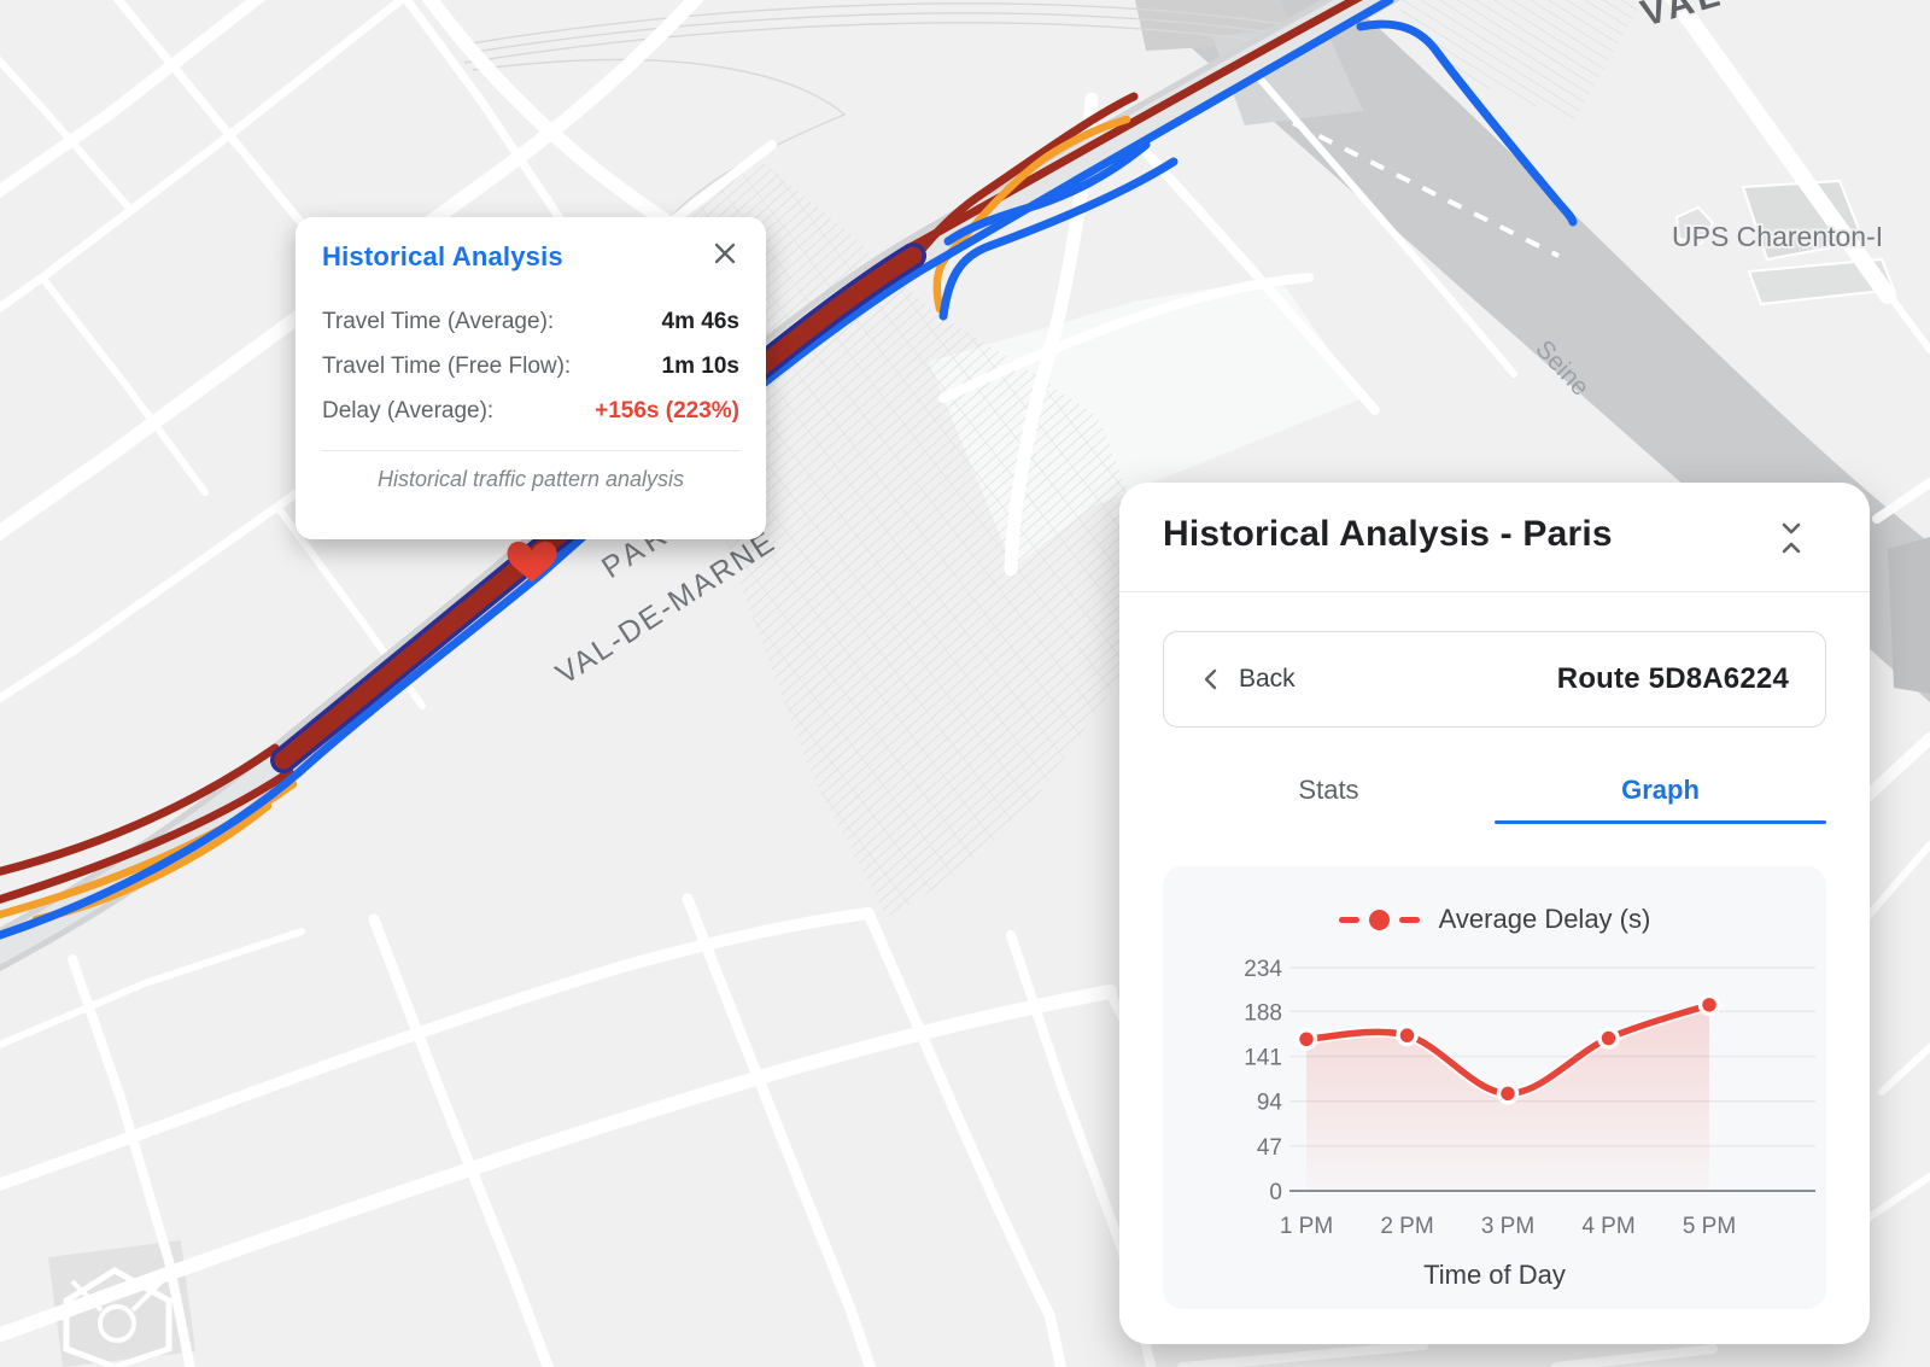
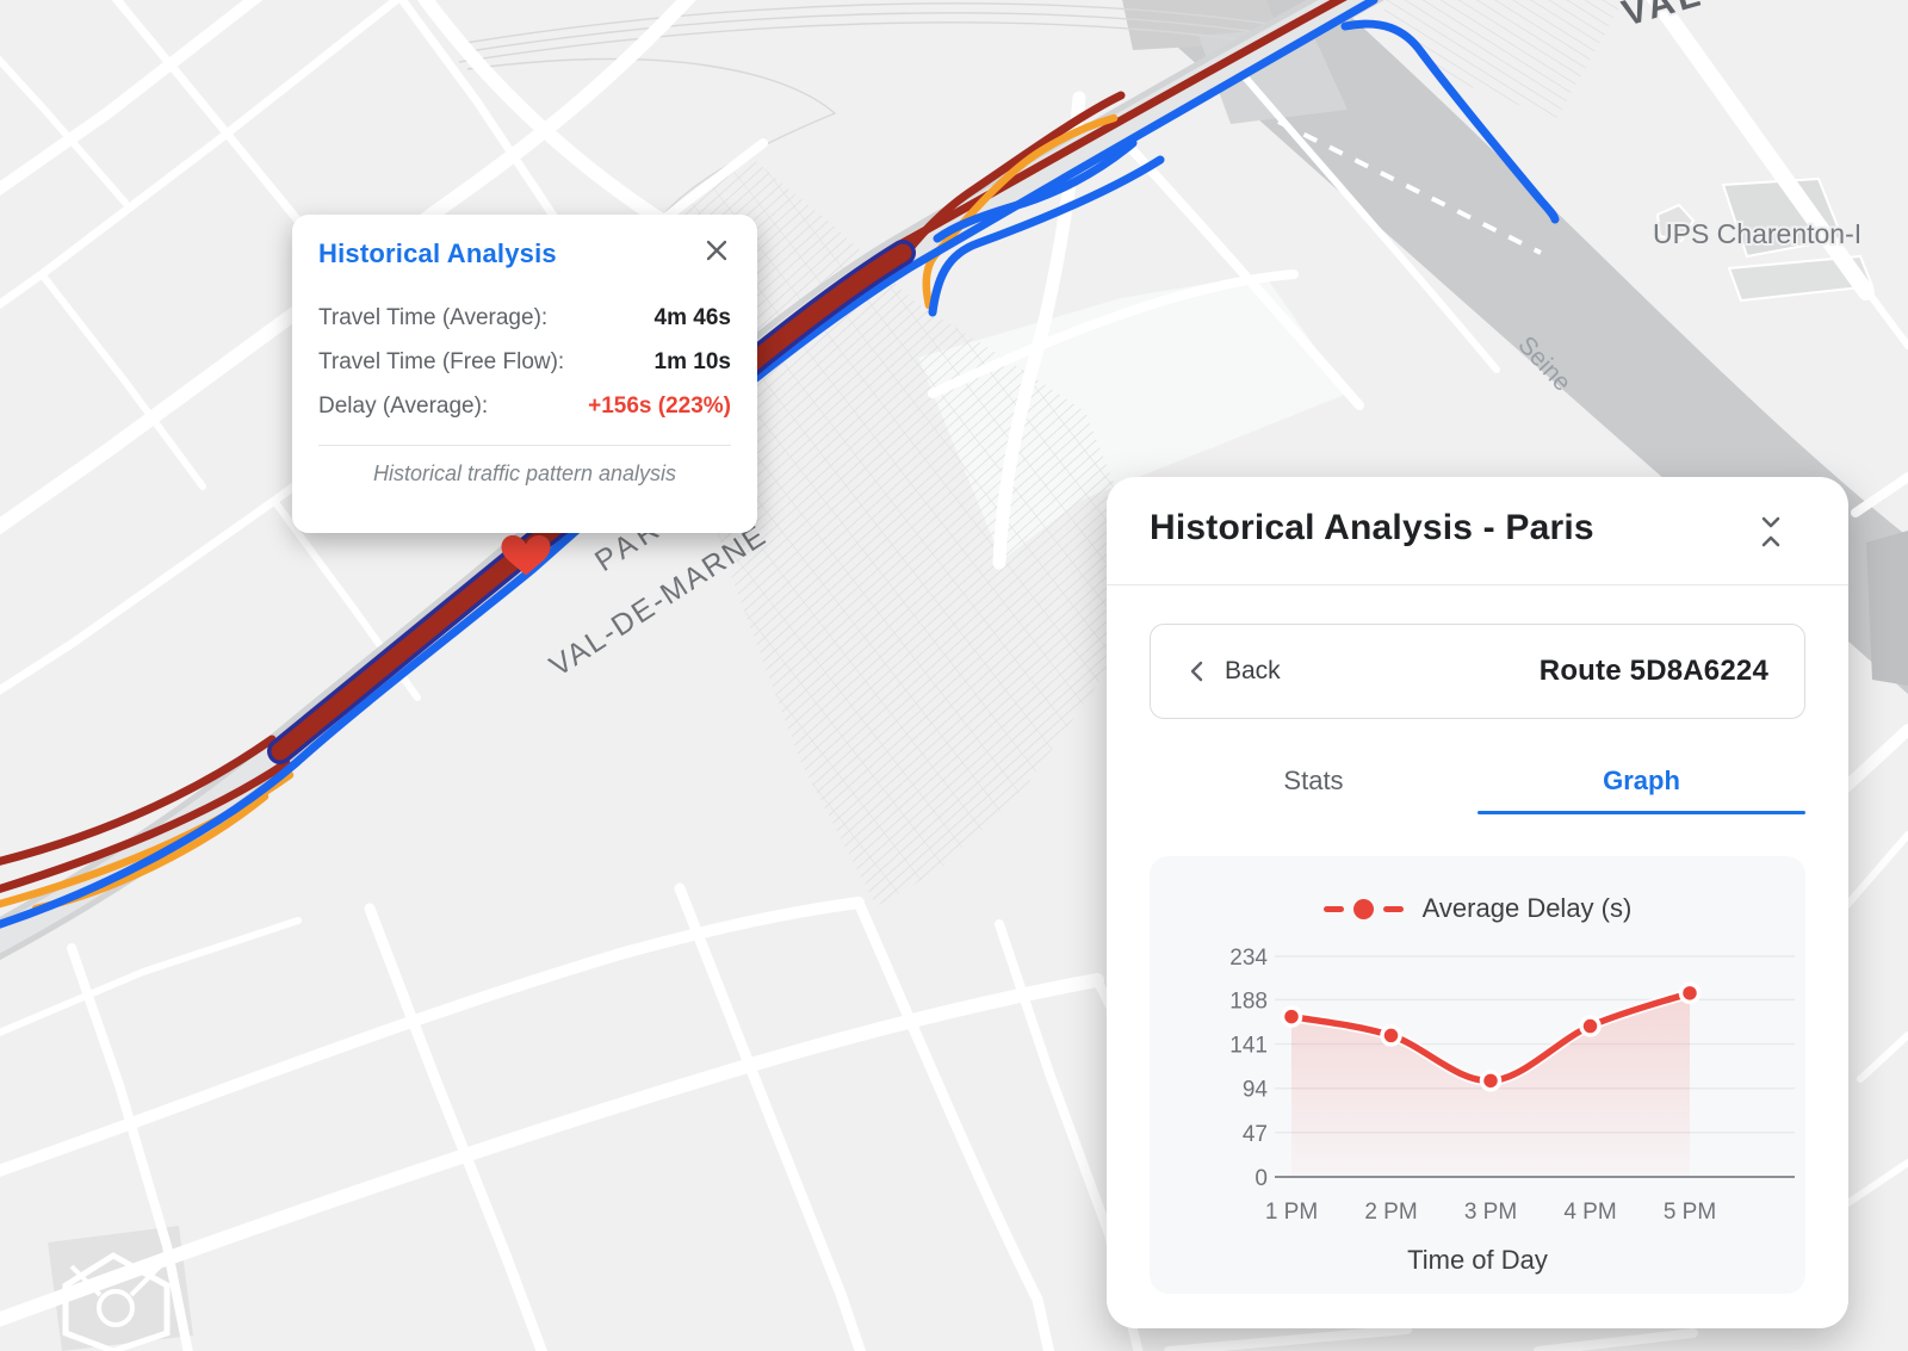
1 PM: 160 -> 170
2 PM: 160 -> 150
